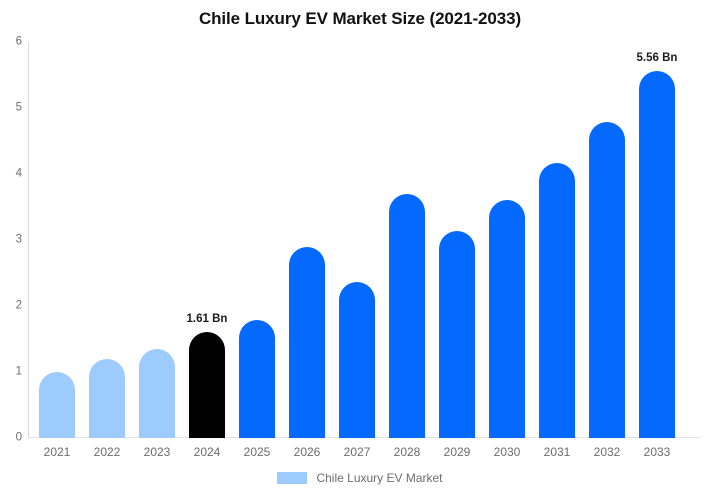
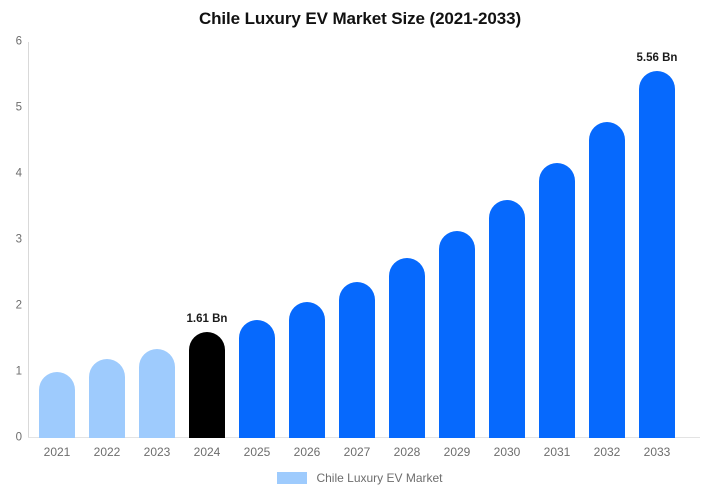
2026: 2.9 -> 2.1
2028: 3.7 -> 2.7
